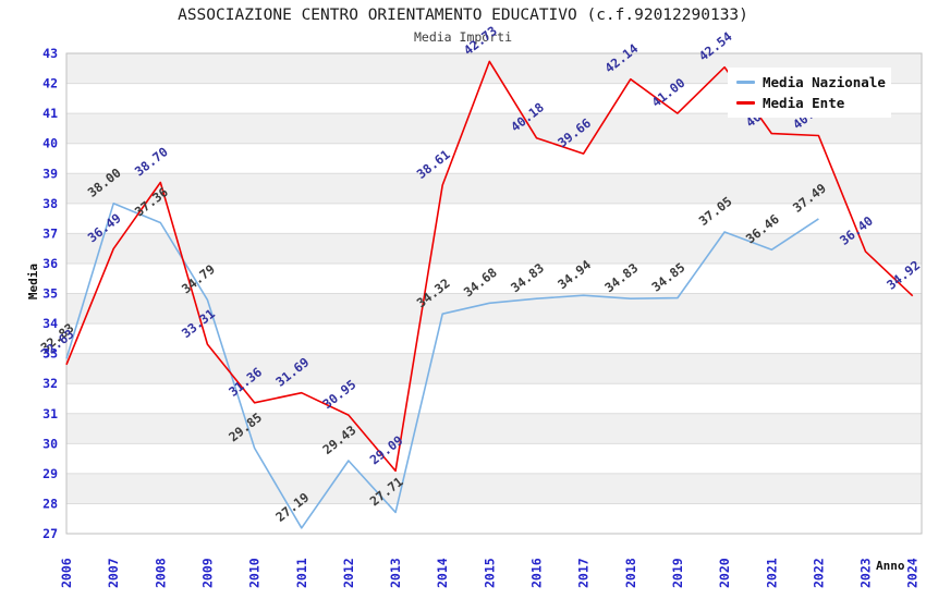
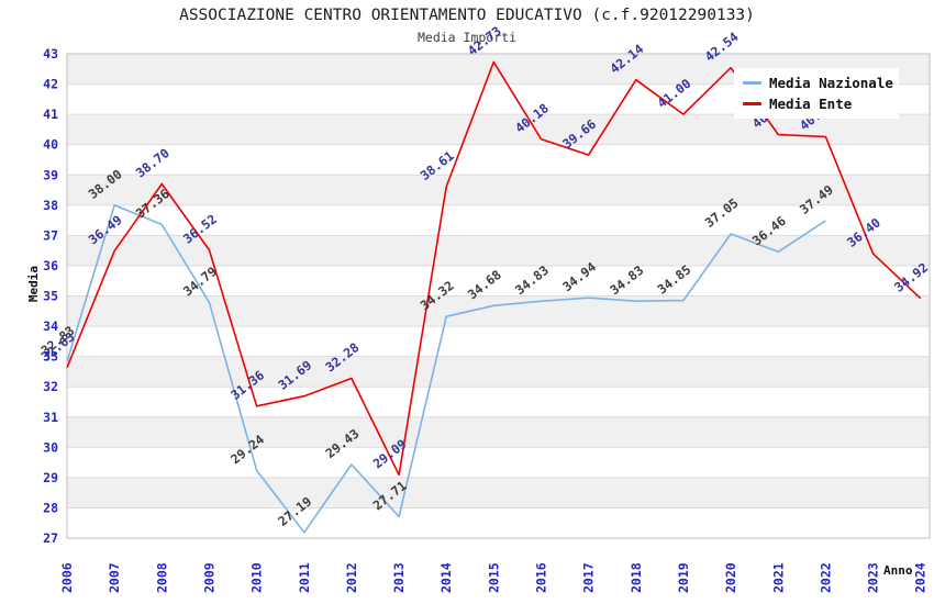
Media Ente/2009: 33.31 -> 36.52
Media Nazionale/2010: 29.85 -> 29.24
Media Ente/2012: 30.95 -> 32.28
